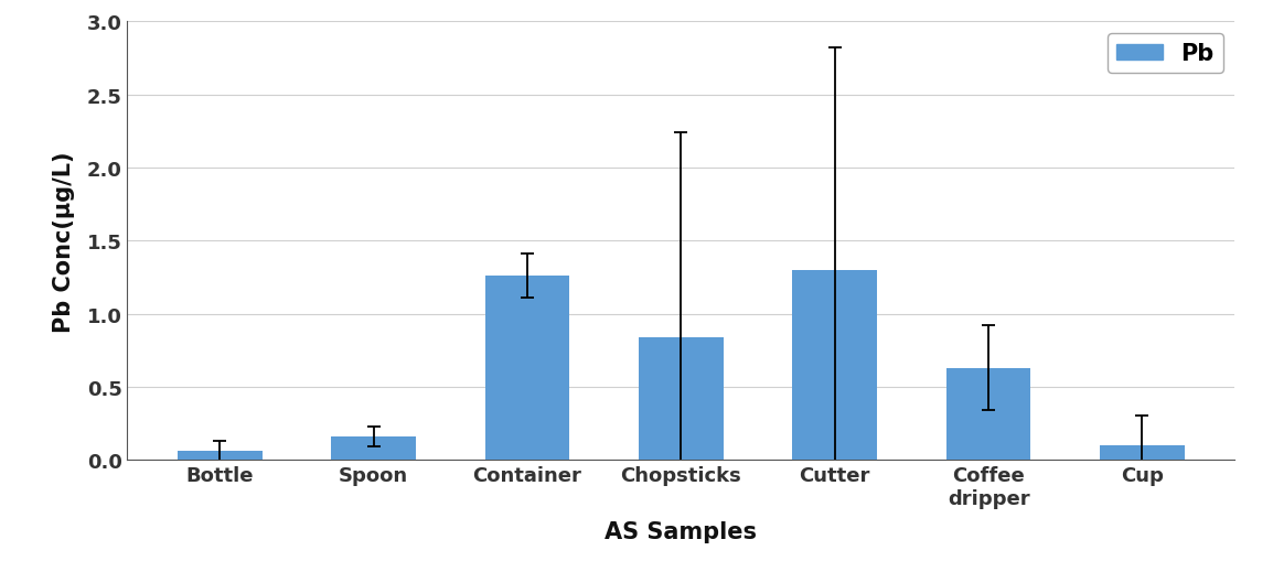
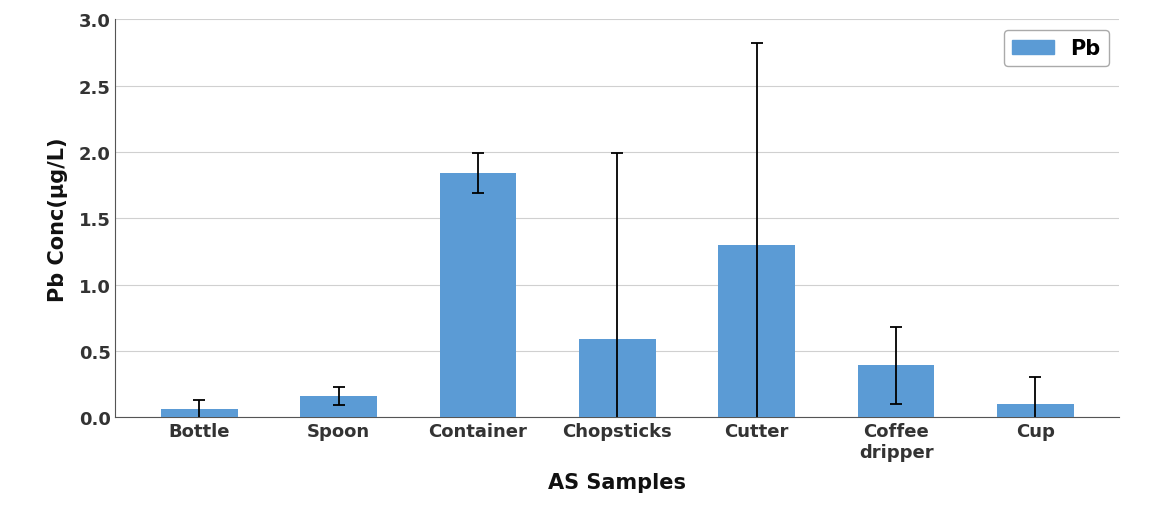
Container: 1.26 -> 1.84
Chopsticks: 0.84 -> 0.59
Coffee dripper: 0.63 -> 0.39
